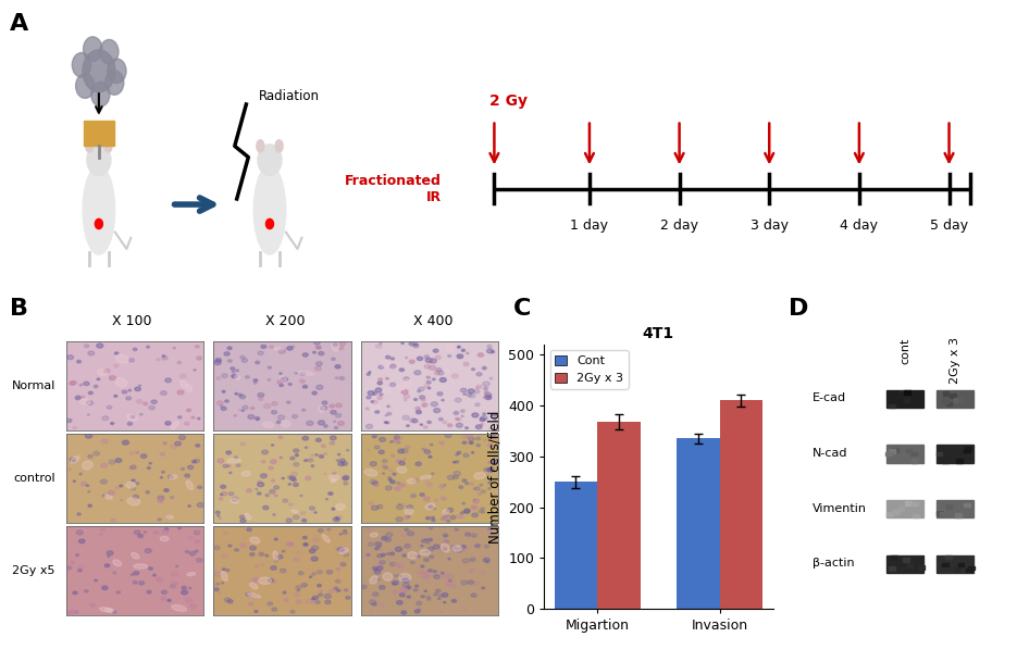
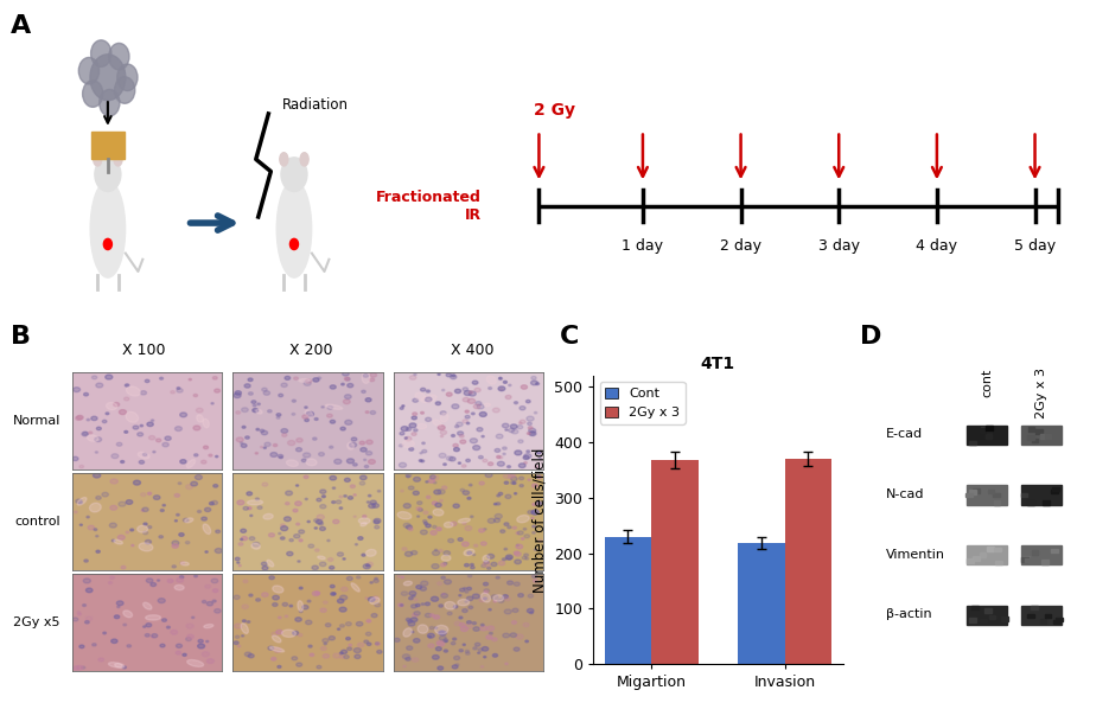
4T1/Cont/Migartion: 250 -> 230
4T1/Cont/Invasion: 335 -> 218
4T1/2Gy x 3/Invasion: 410 -> 370
